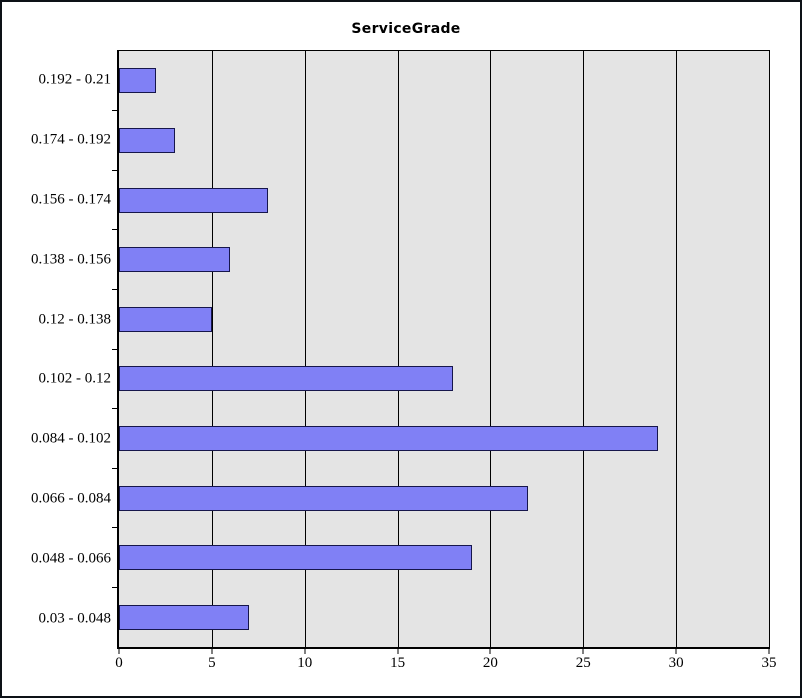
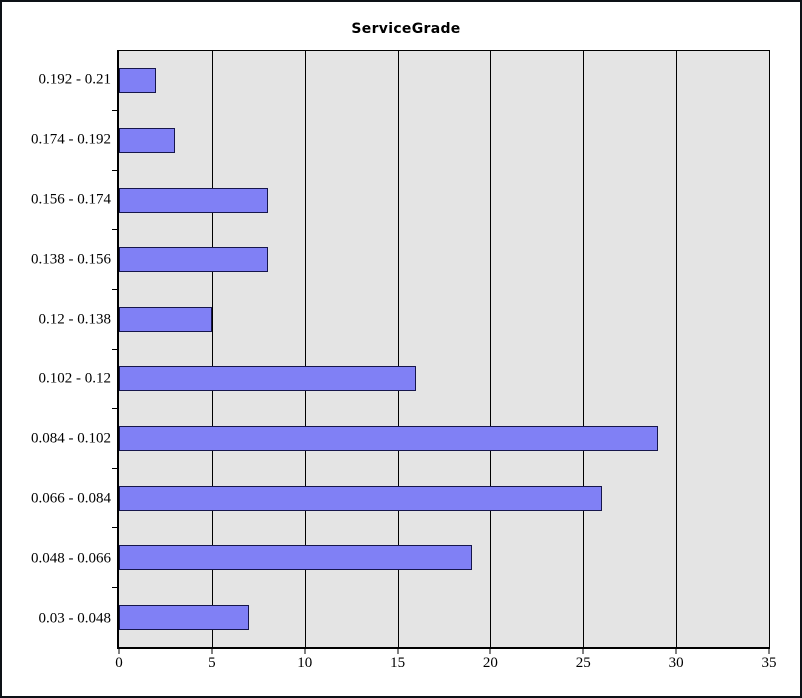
0.138 - 0.156: 6 -> 8
0.102 - 0.12: 18 -> 16
0.066 - 0.084: 22 -> 26
